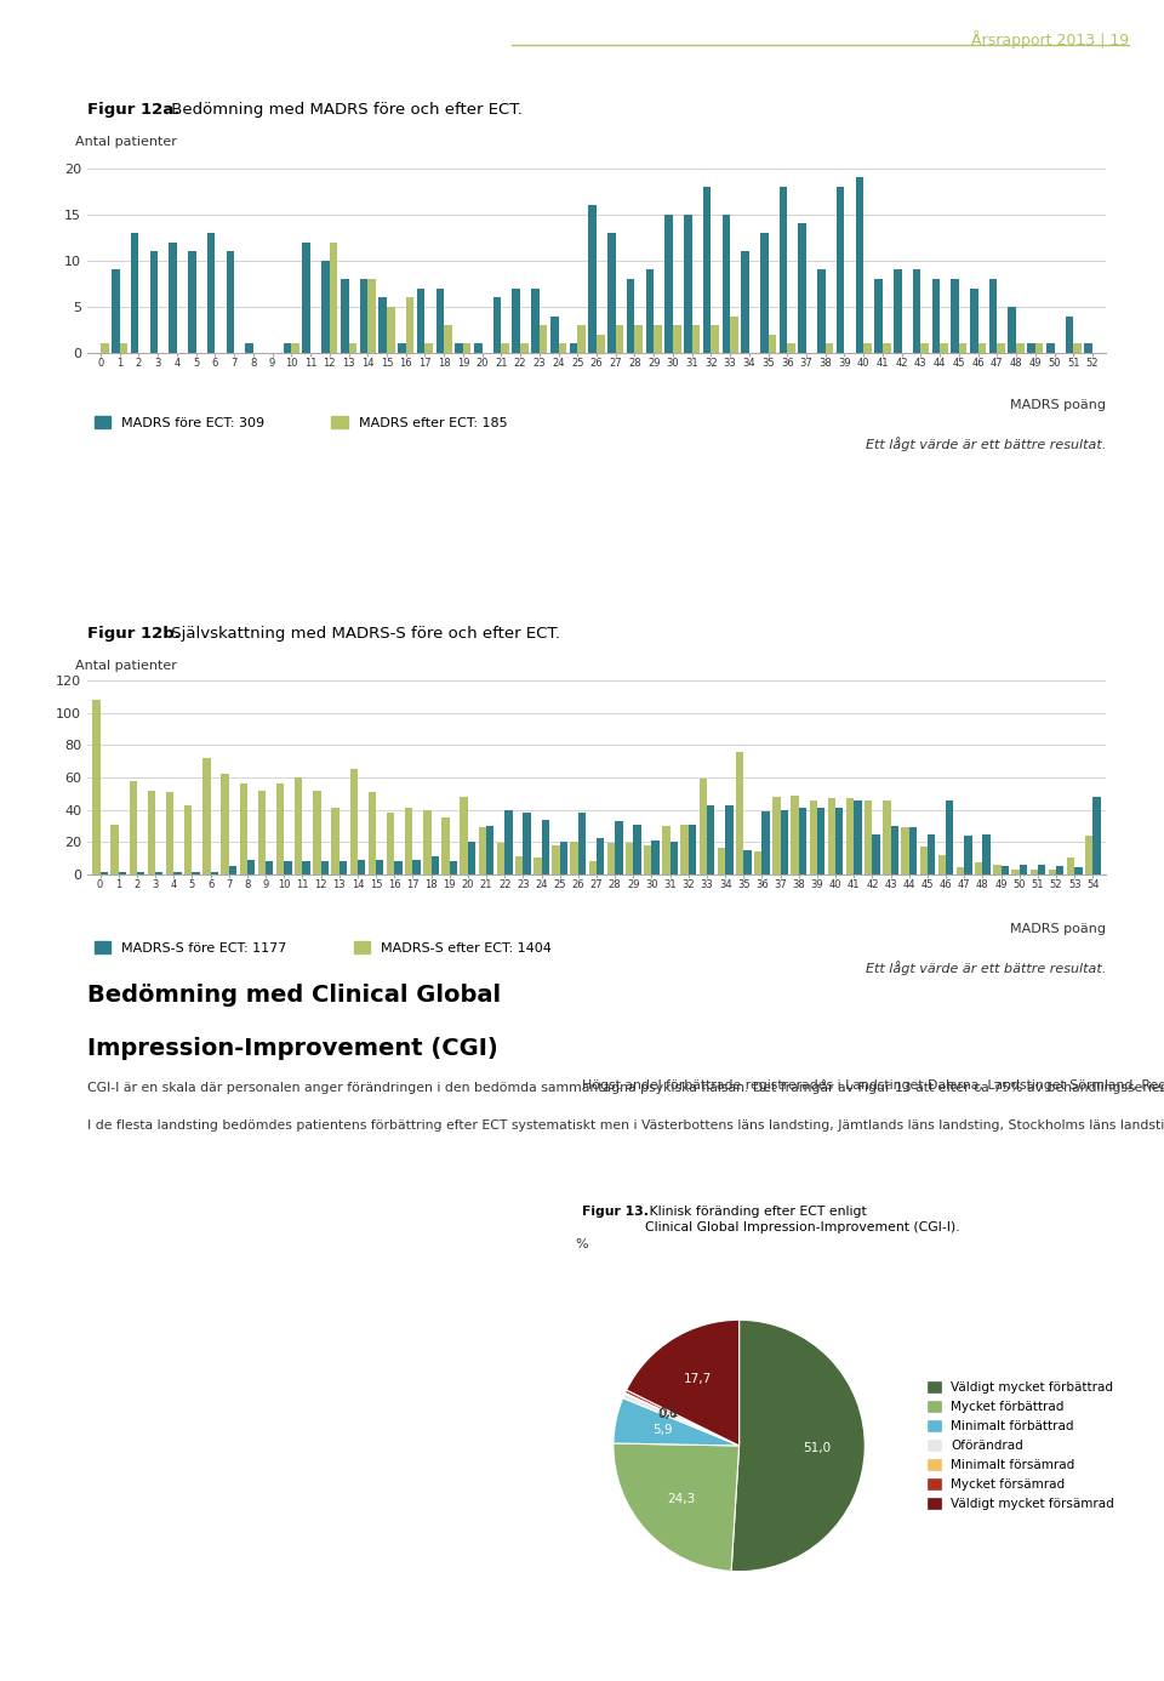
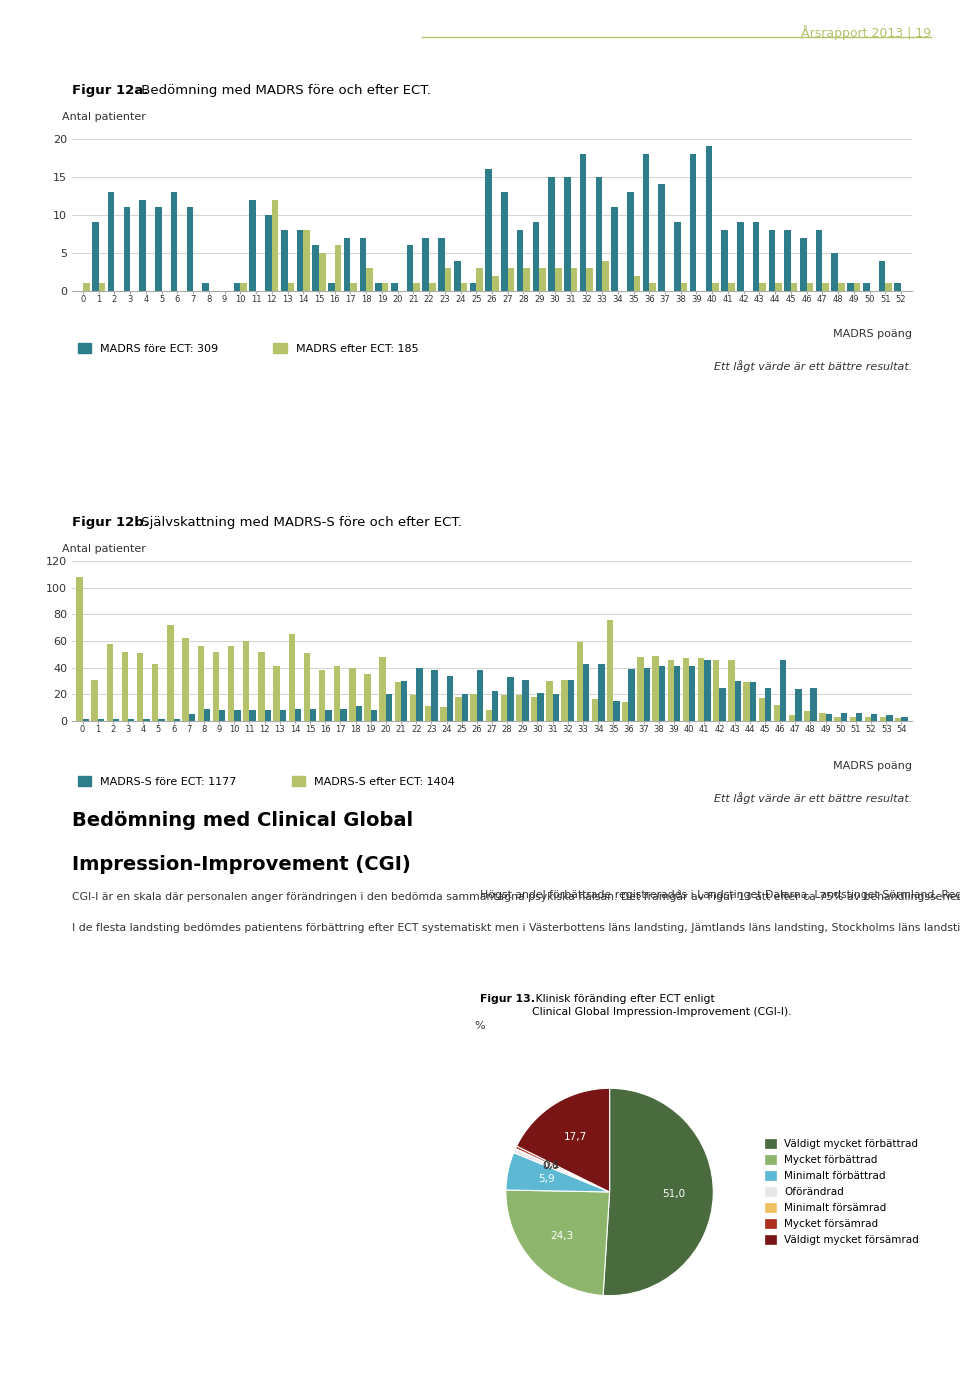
MADRS-S efter ECT: 1404/53: 10 -> 3
MADRS-S efter ECT: 1404/54: 24 -> 2
MADRS-S före ECT: 1177/54: 48 -> 3
